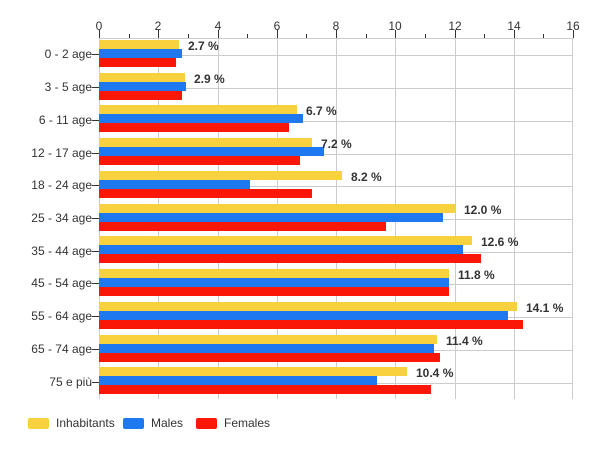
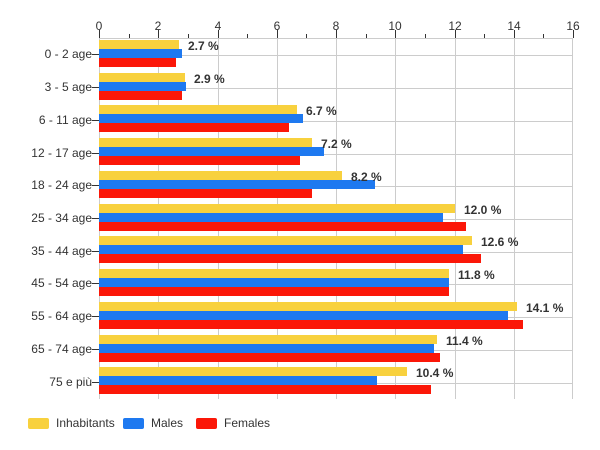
Males/18 - 24 age: 5.1 -> 9.3
Females/25 - 34 age: 9.7 -> 12.4
